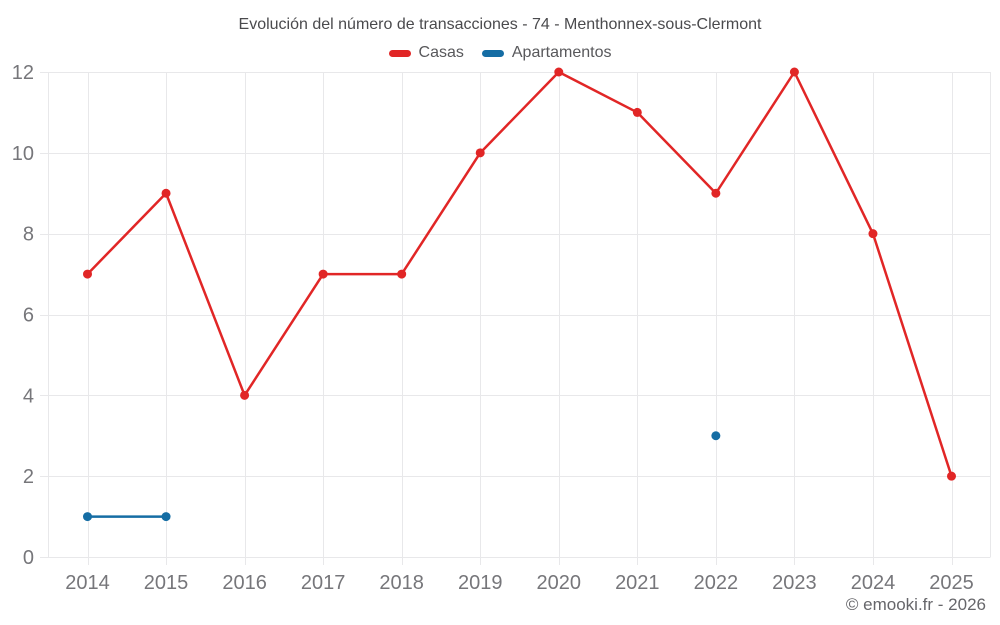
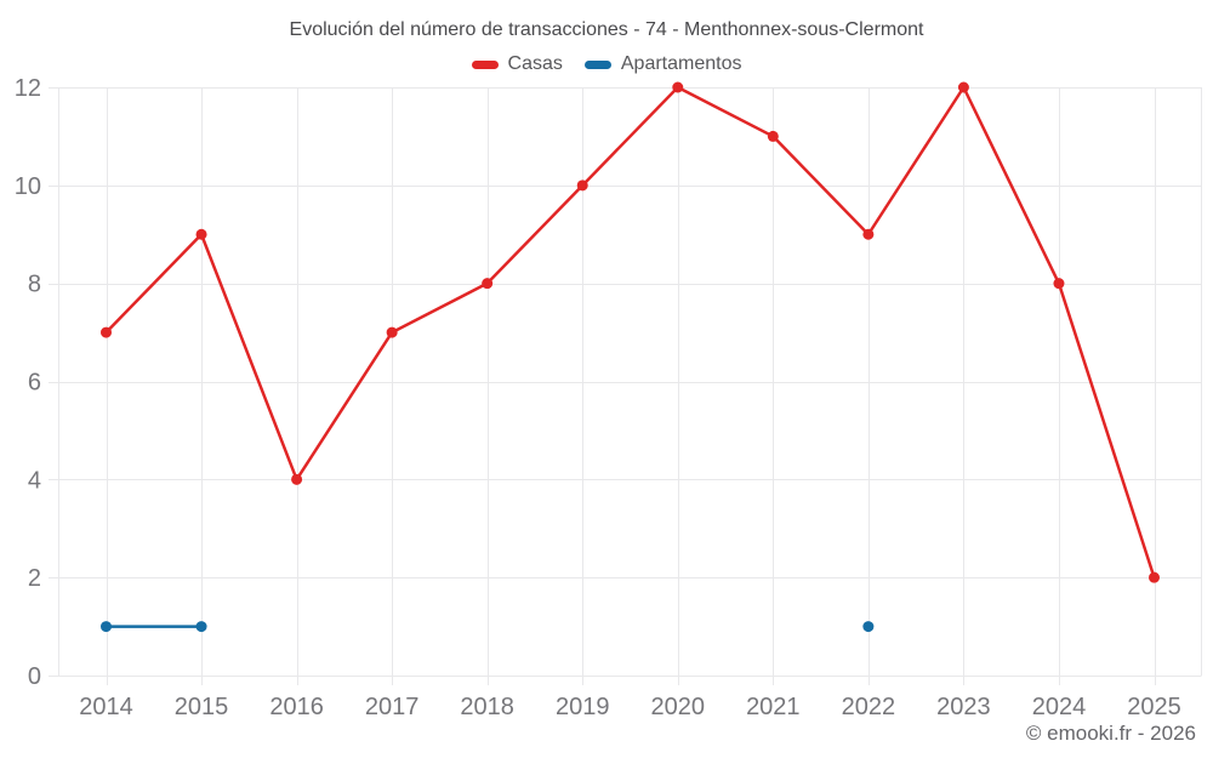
Casas/2018: 7 -> 8
Apartamentos/2022: 3 -> 1
